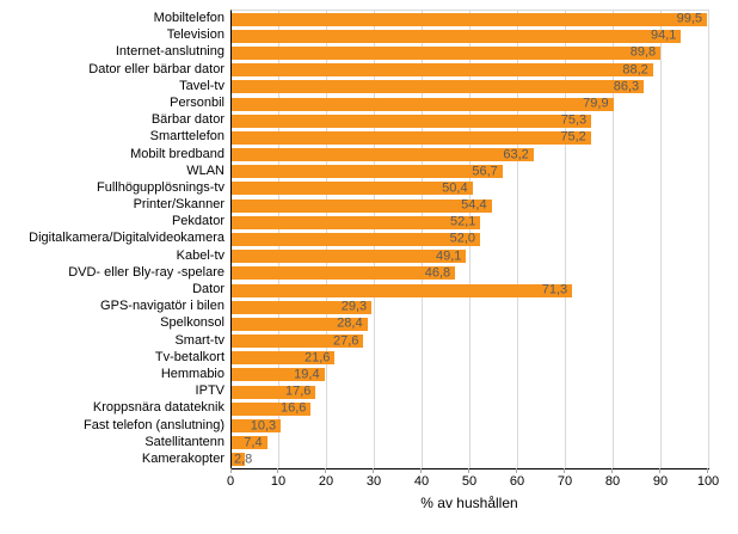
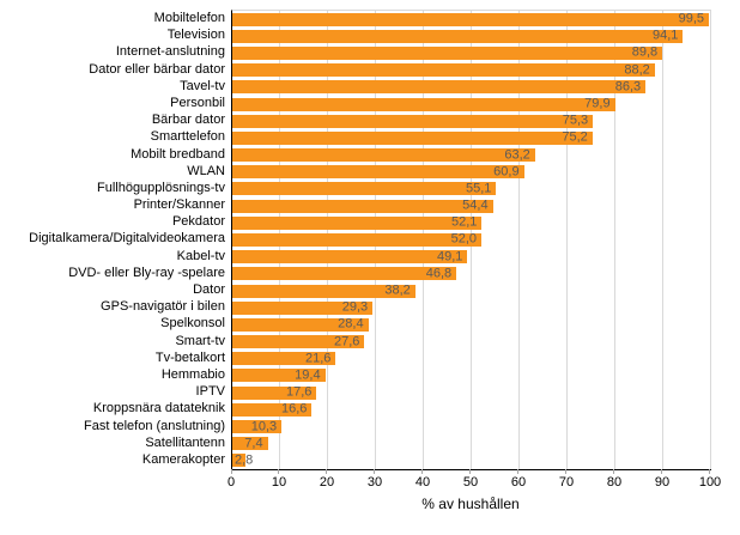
WLAN: 56,7 -> 60,9
Fullhögupplösnings-tv: 50,4 -> 55,1
Dator: 71,3 -> 38,2
